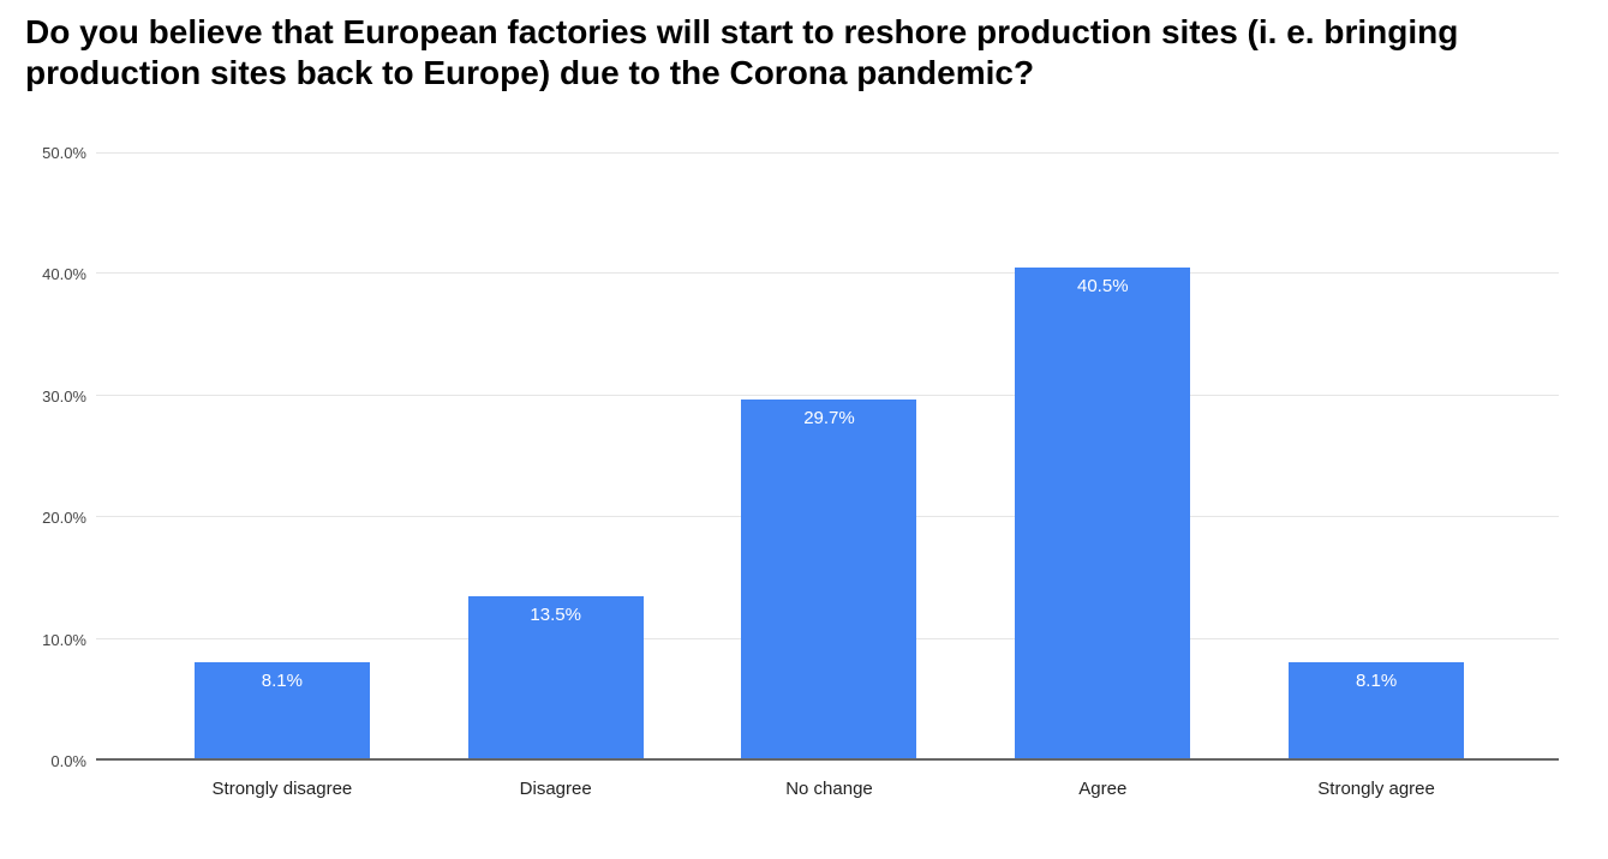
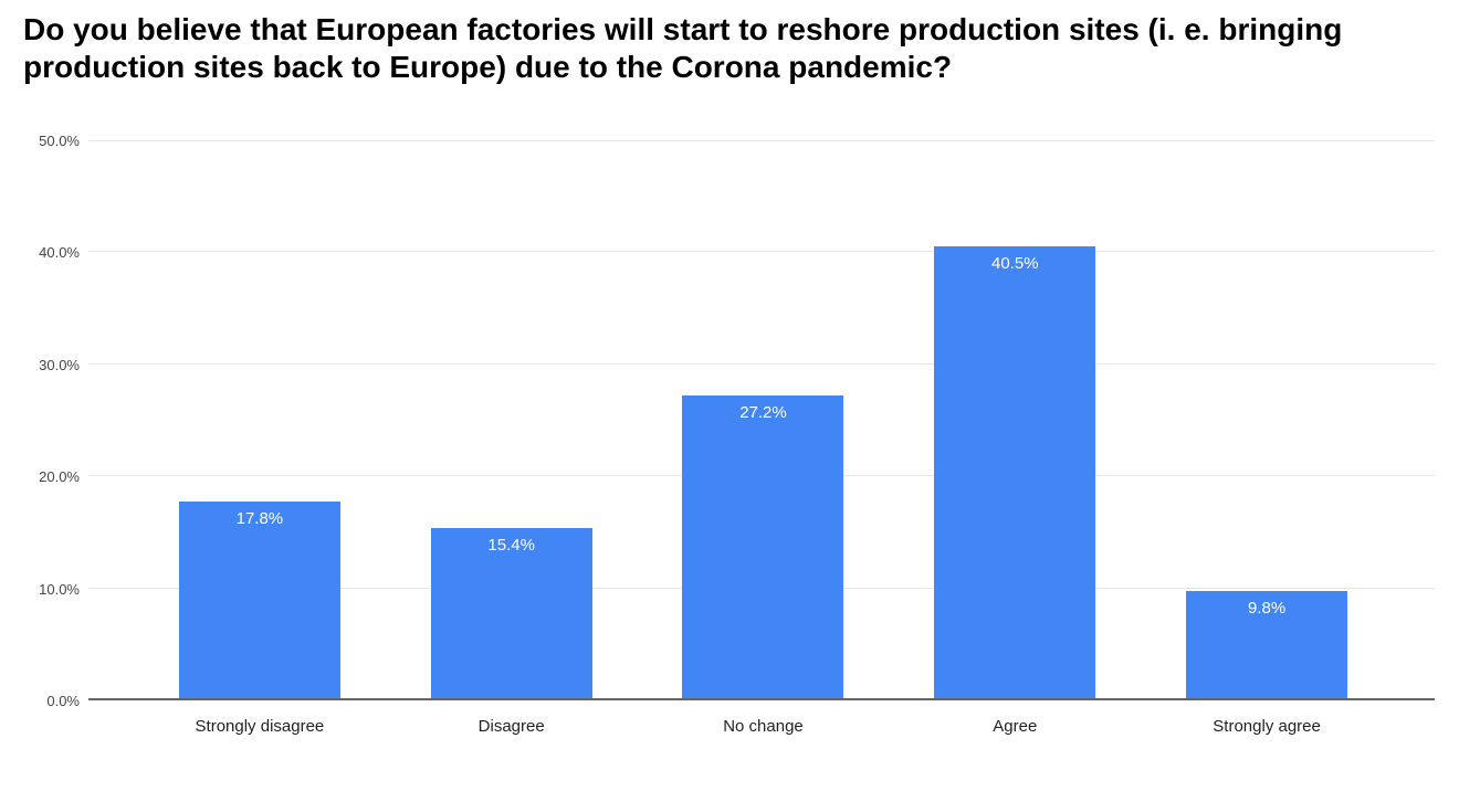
Strongly disagree: 8.1% -> 17.8%
Disagree: 13.5% -> 15.4%
No change: 29.7% -> 27.2%
Strongly agree: 8.1% -> 9.8%
